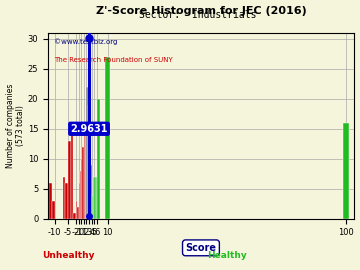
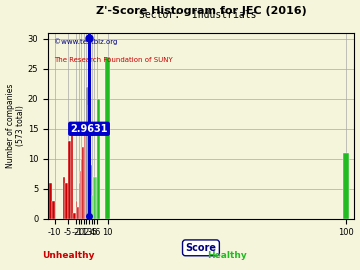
100: 16 -> 11
